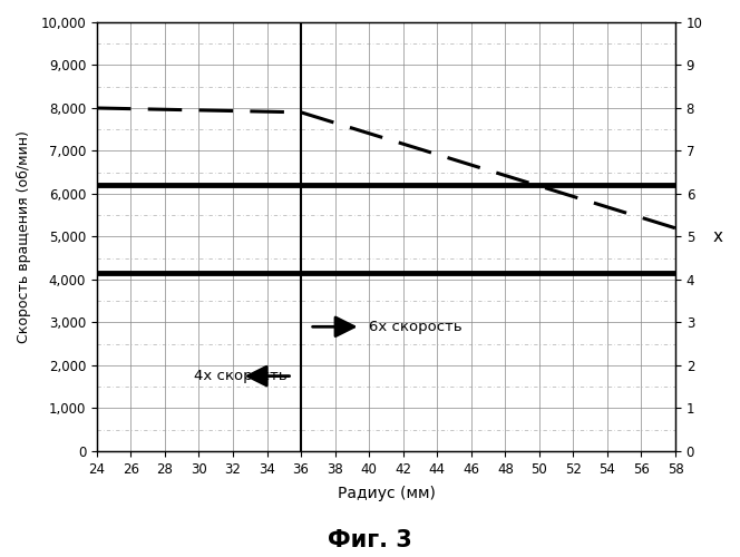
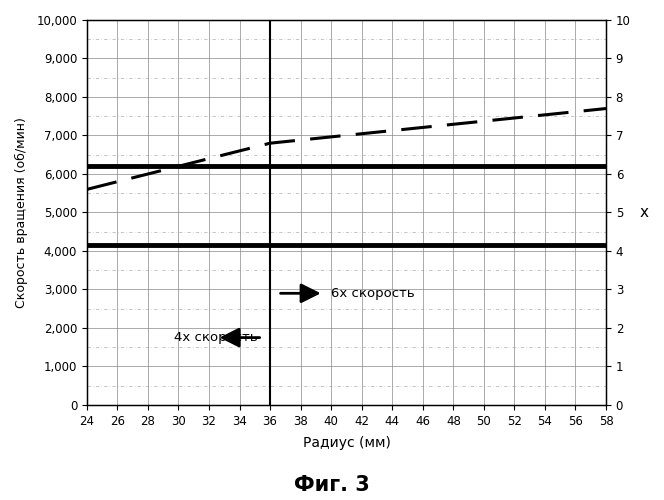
24: 8,000 -> 5,600
36: 7,900 -> 6,800
58: 5,200 -> 7,700
